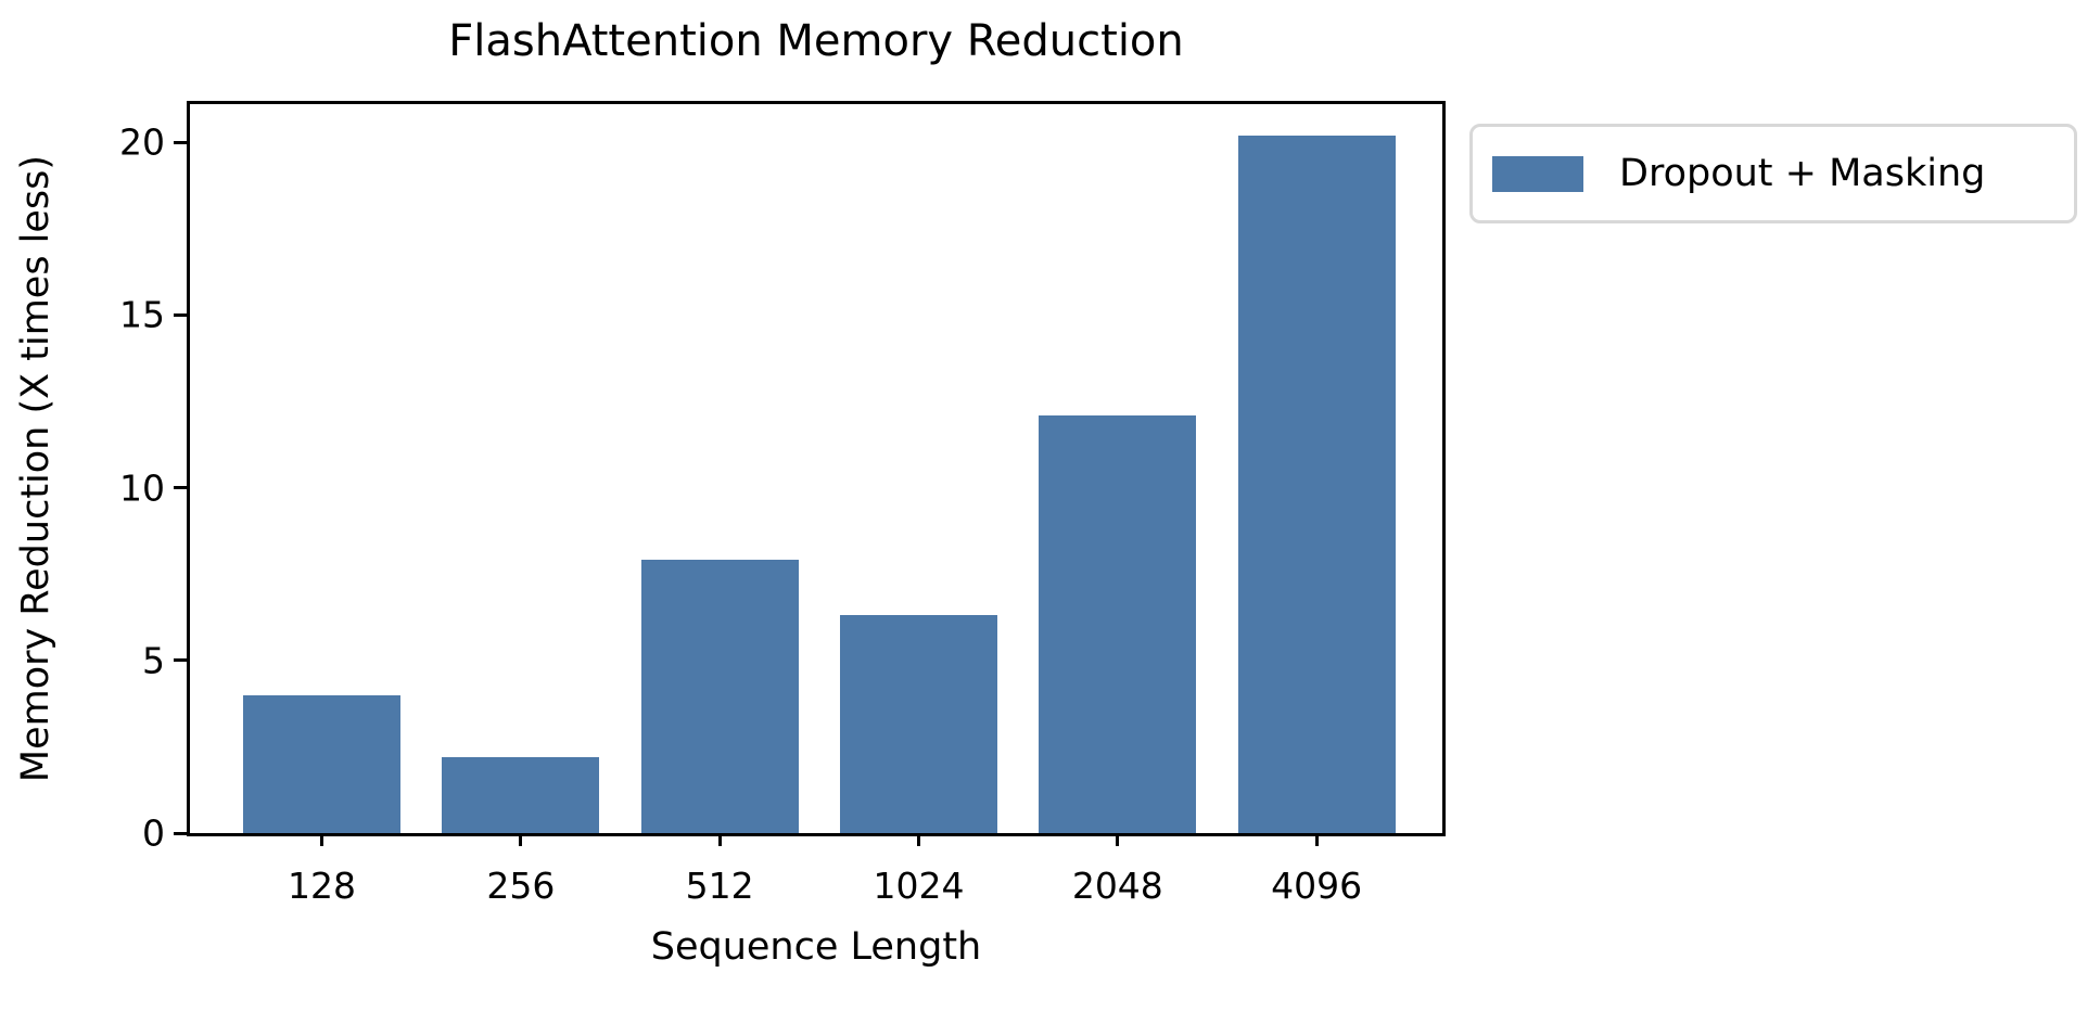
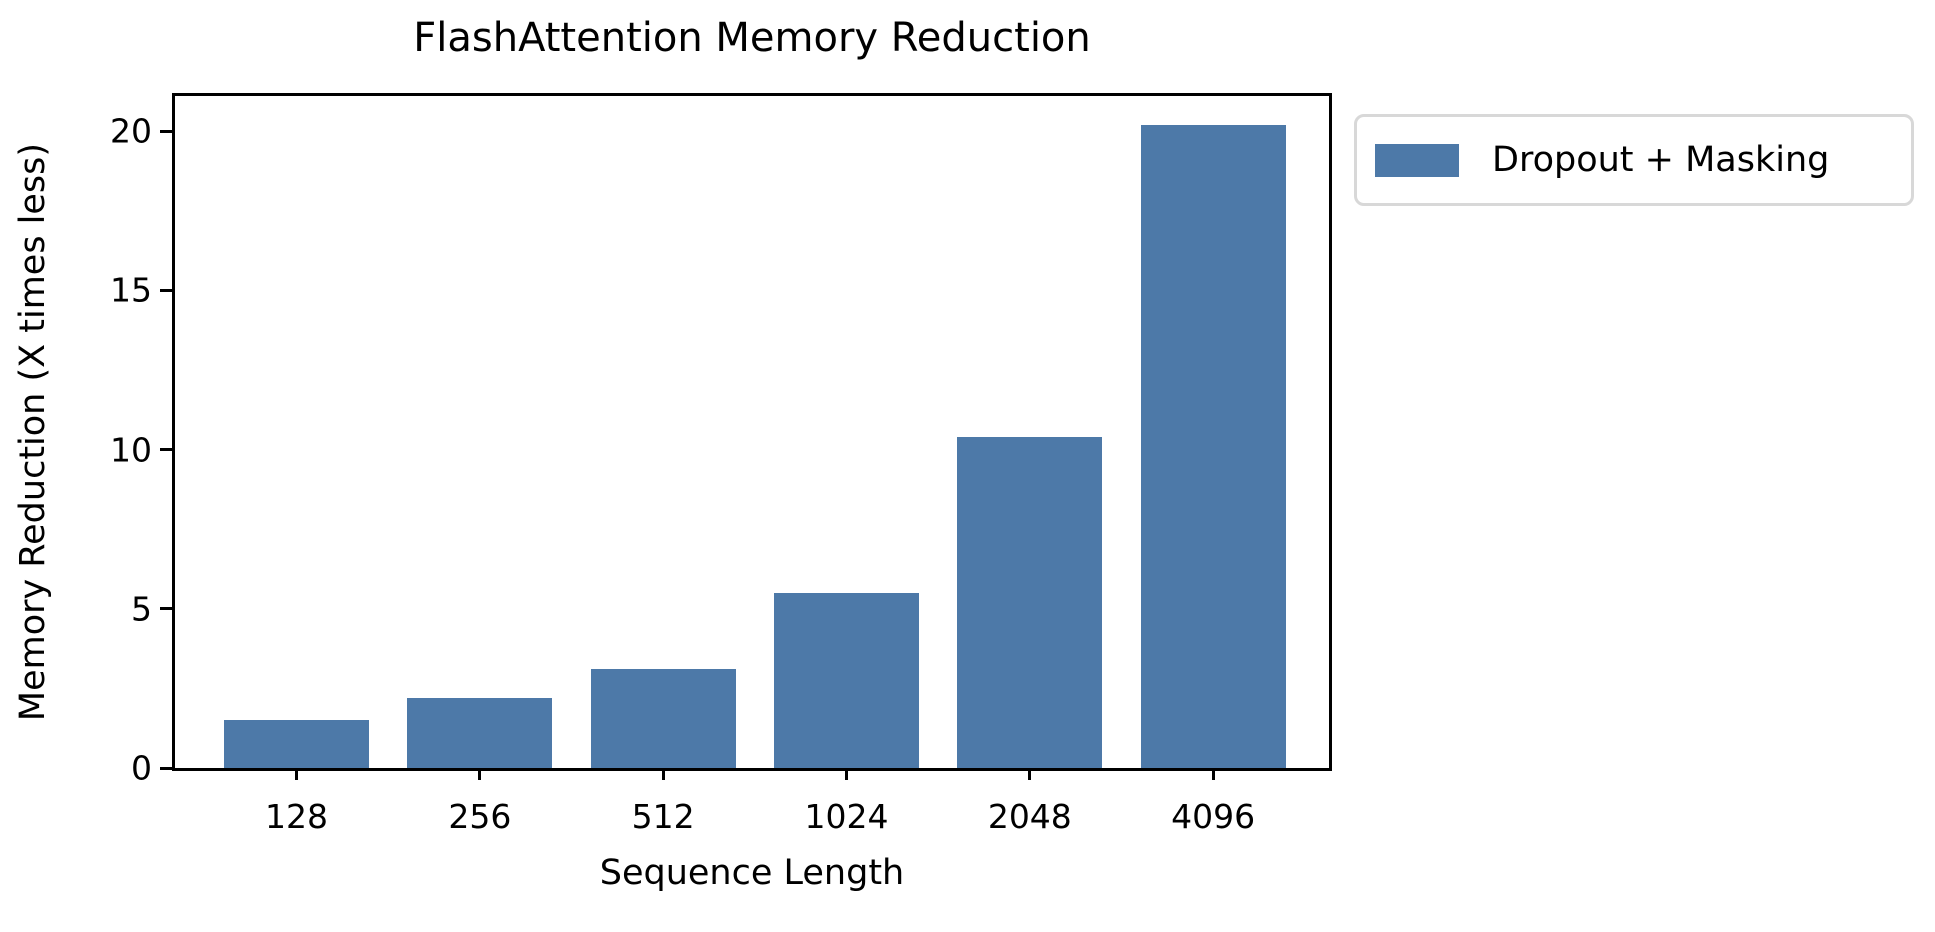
128: 4.0 -> 1.5
512: 7.9 -> 3.1
1024: 6.3 -> 5.5
2048: 12.1 -> 10.4
